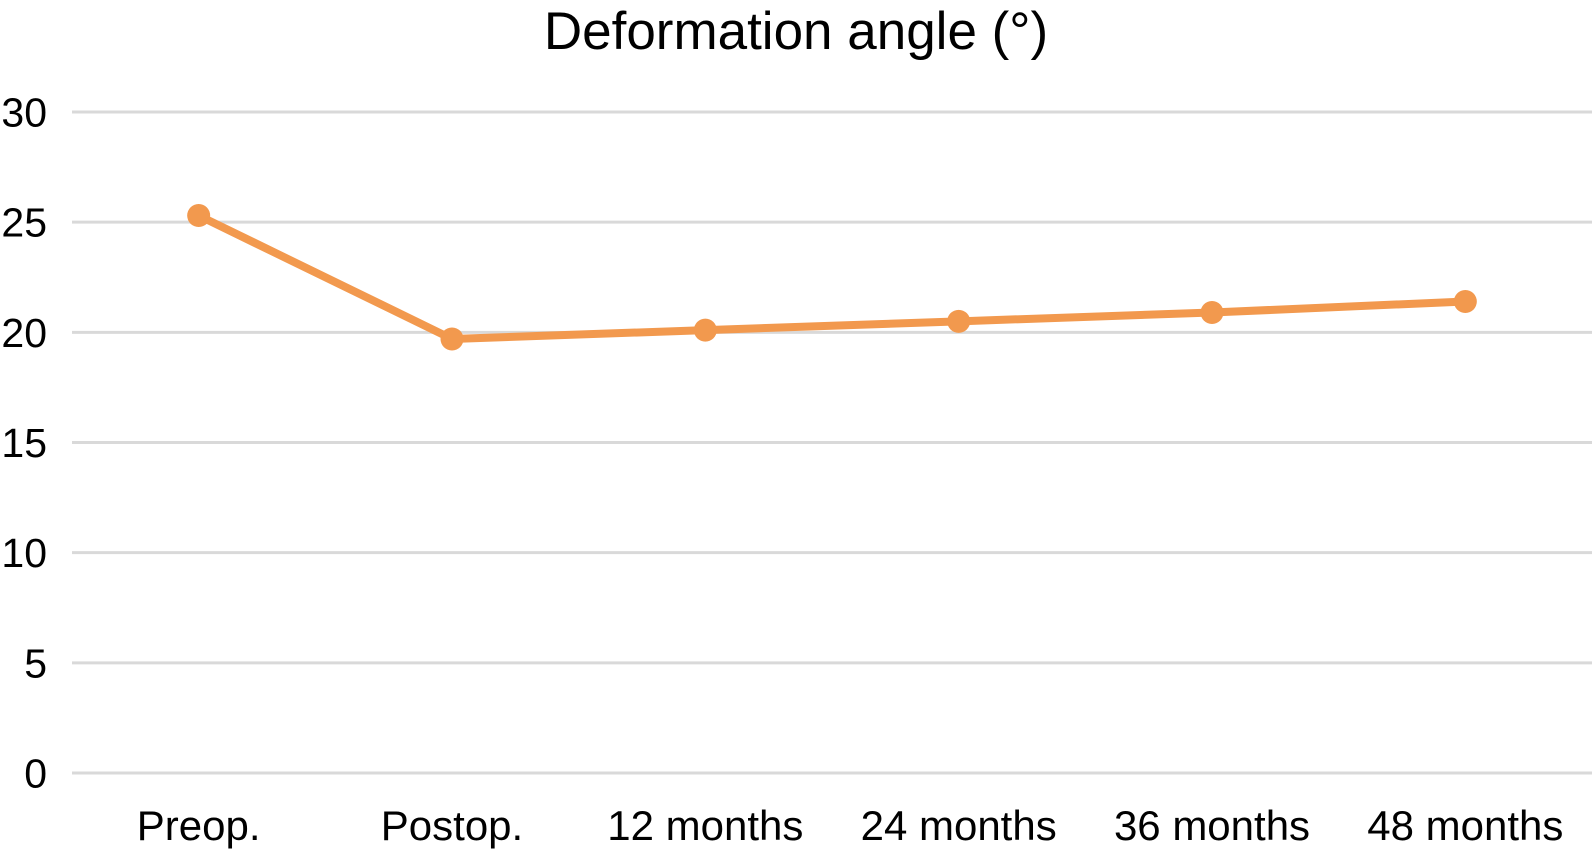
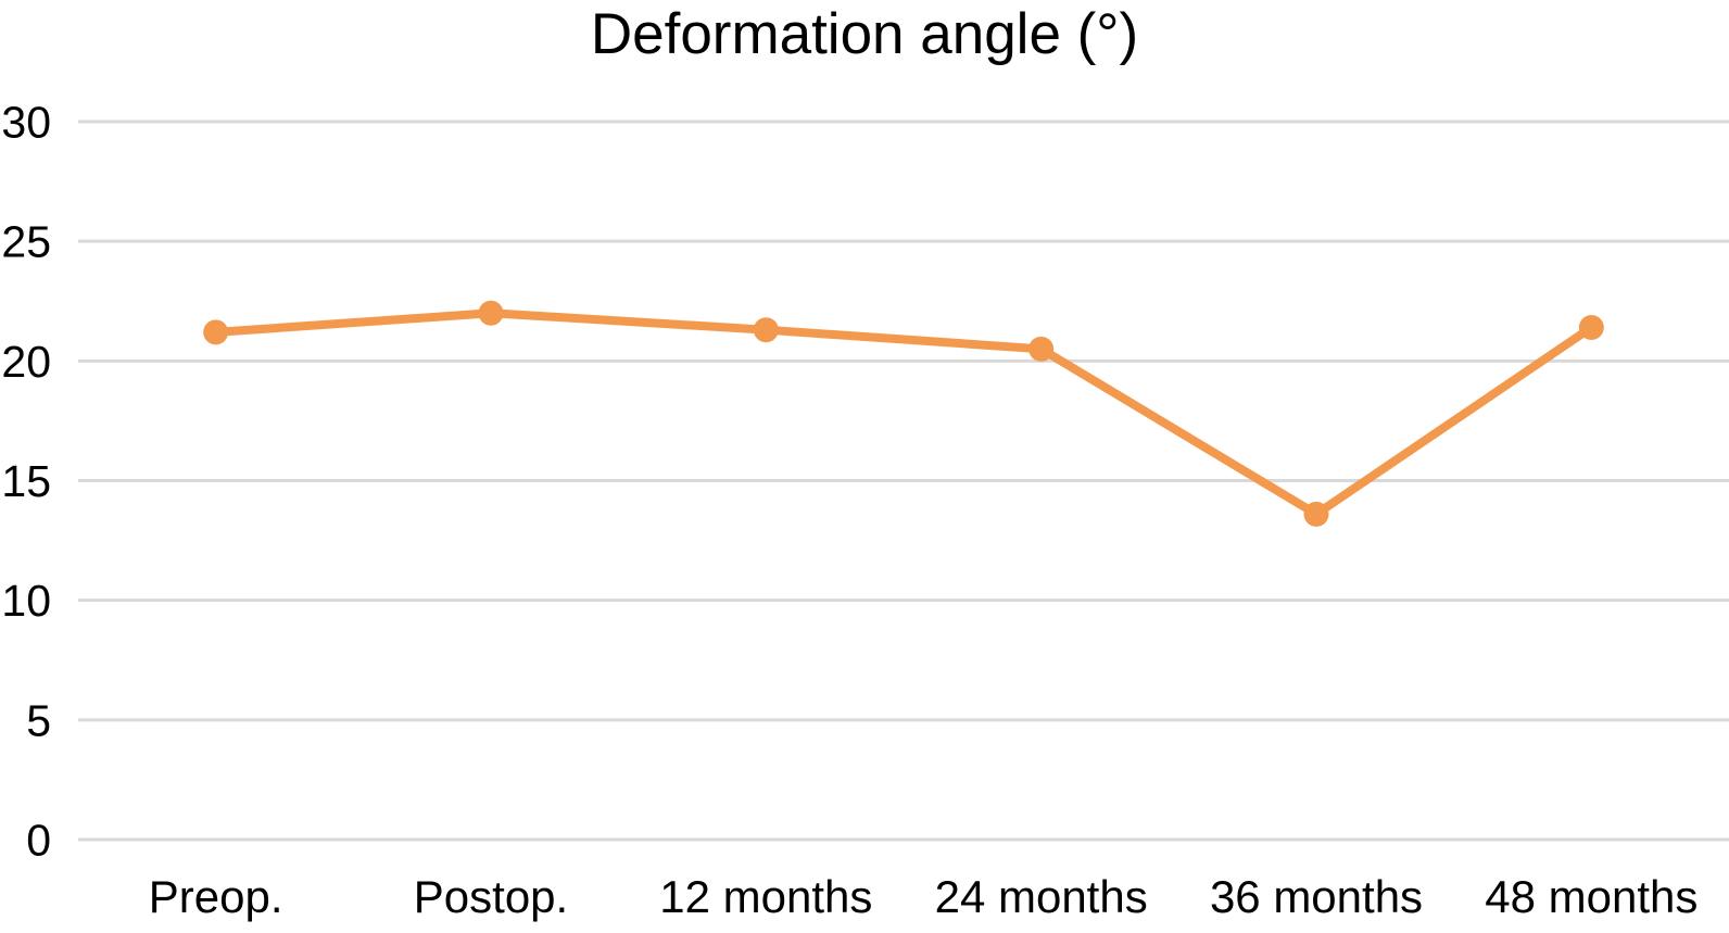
Preop.: 25.3 -> 21.2
Postop.: 19.7 -> 22.0
12 months: 20.1 -> 21.3
36 months: 20.9 -> 13.6
